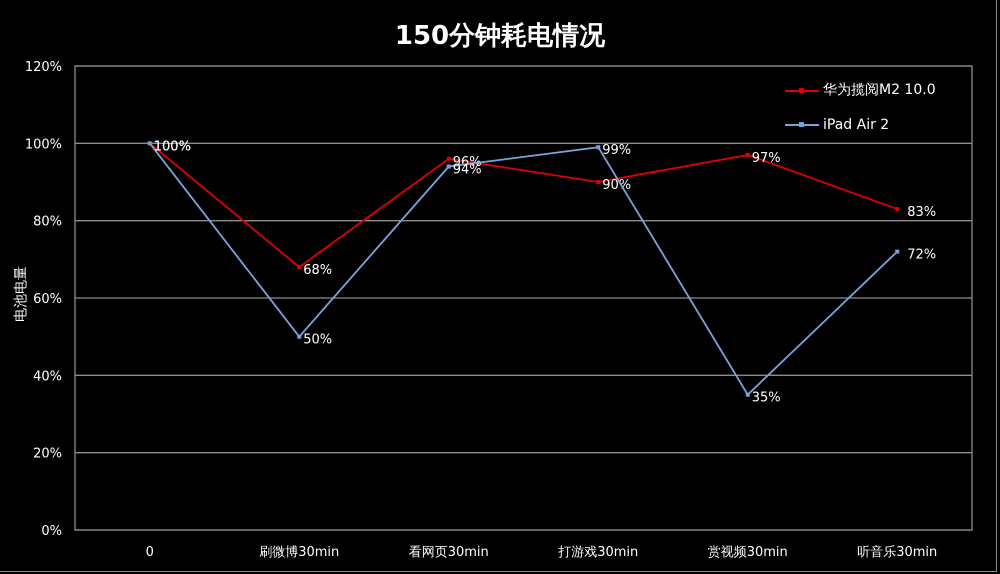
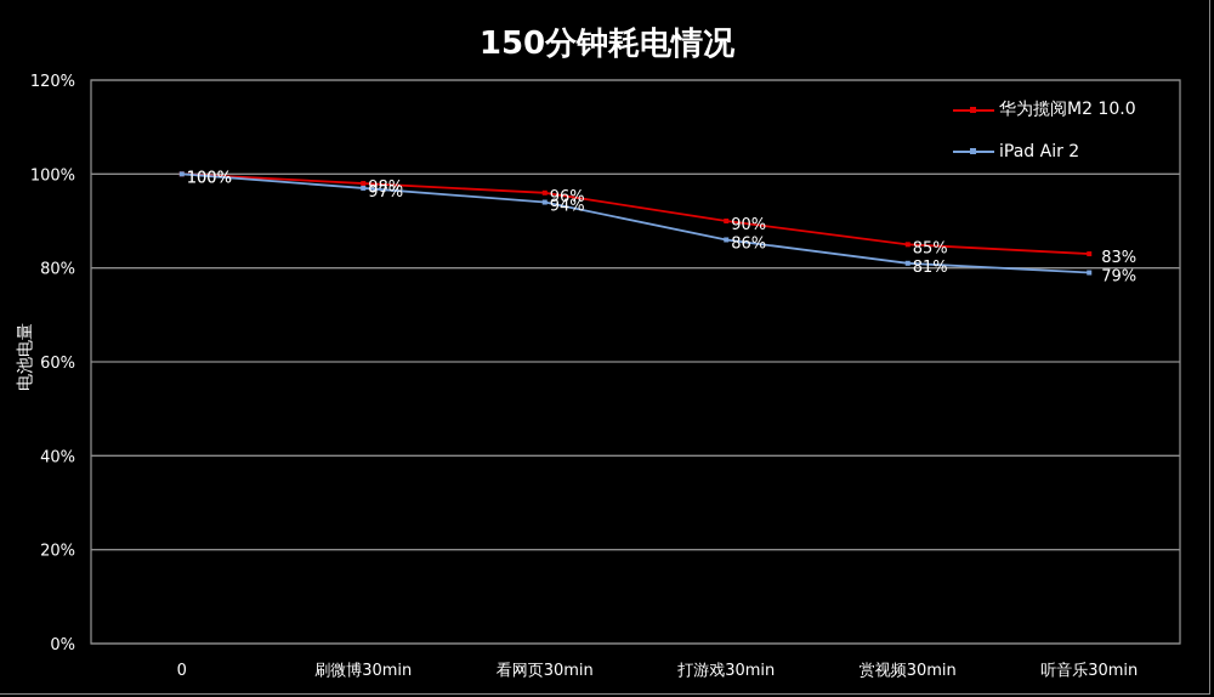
华为揽阅M2 10.0/刷微博30min: 68% -> 98%
iPad Air 2/刷微博30min: 50% -> 97%
iPad Air 2/打游戏30min: 99% -> 86%
华为揽阅M2 10.0/赏视频30min: 97% -> 85%
iPad Air 2/赏视频30min: 35% -> 81%
iPad Air 2/听音乐30min: 72% -> 79%
